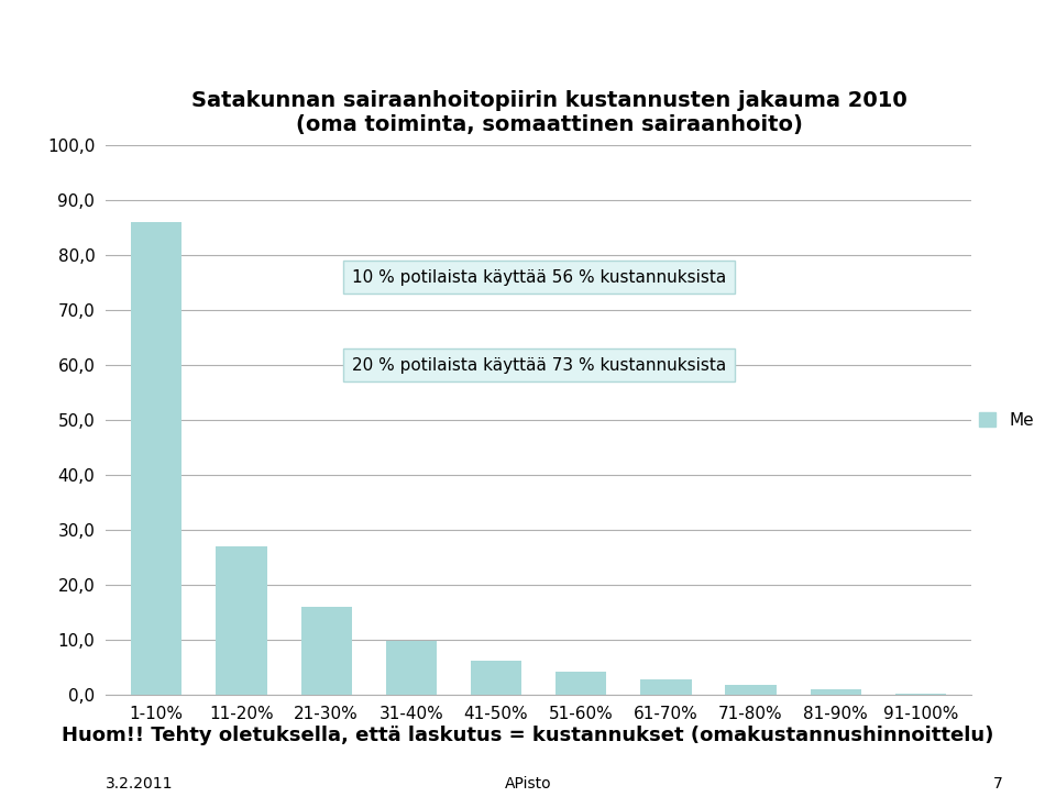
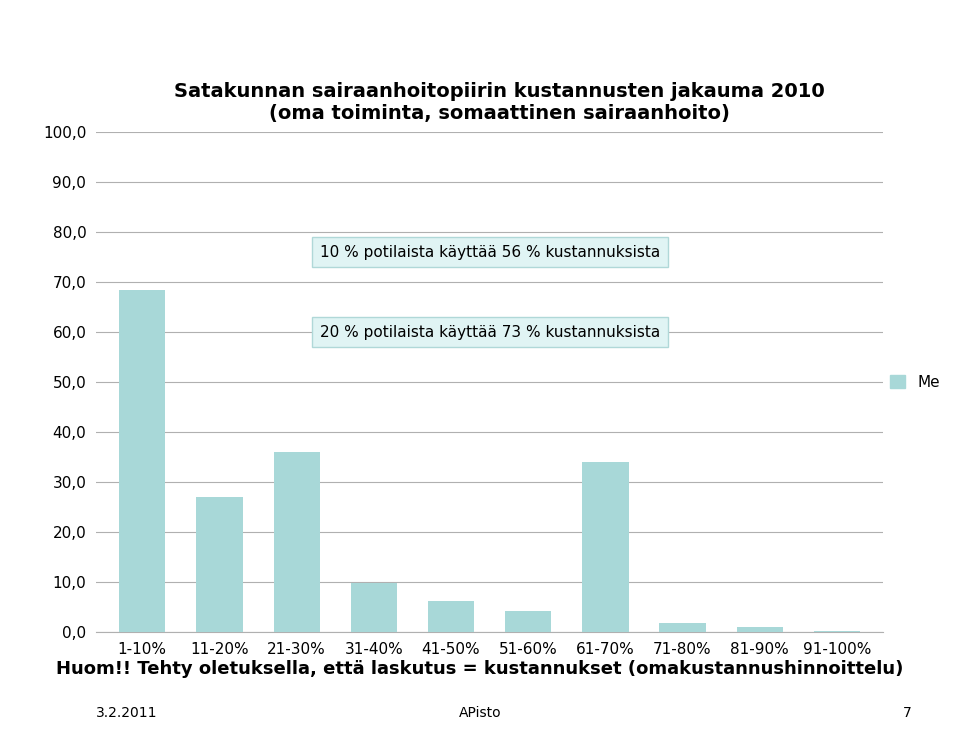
1-10%: 86,0 -> 68,5
21-30%: 16,0 -> 36,0
61-70%: 2,9 -> 34,0
